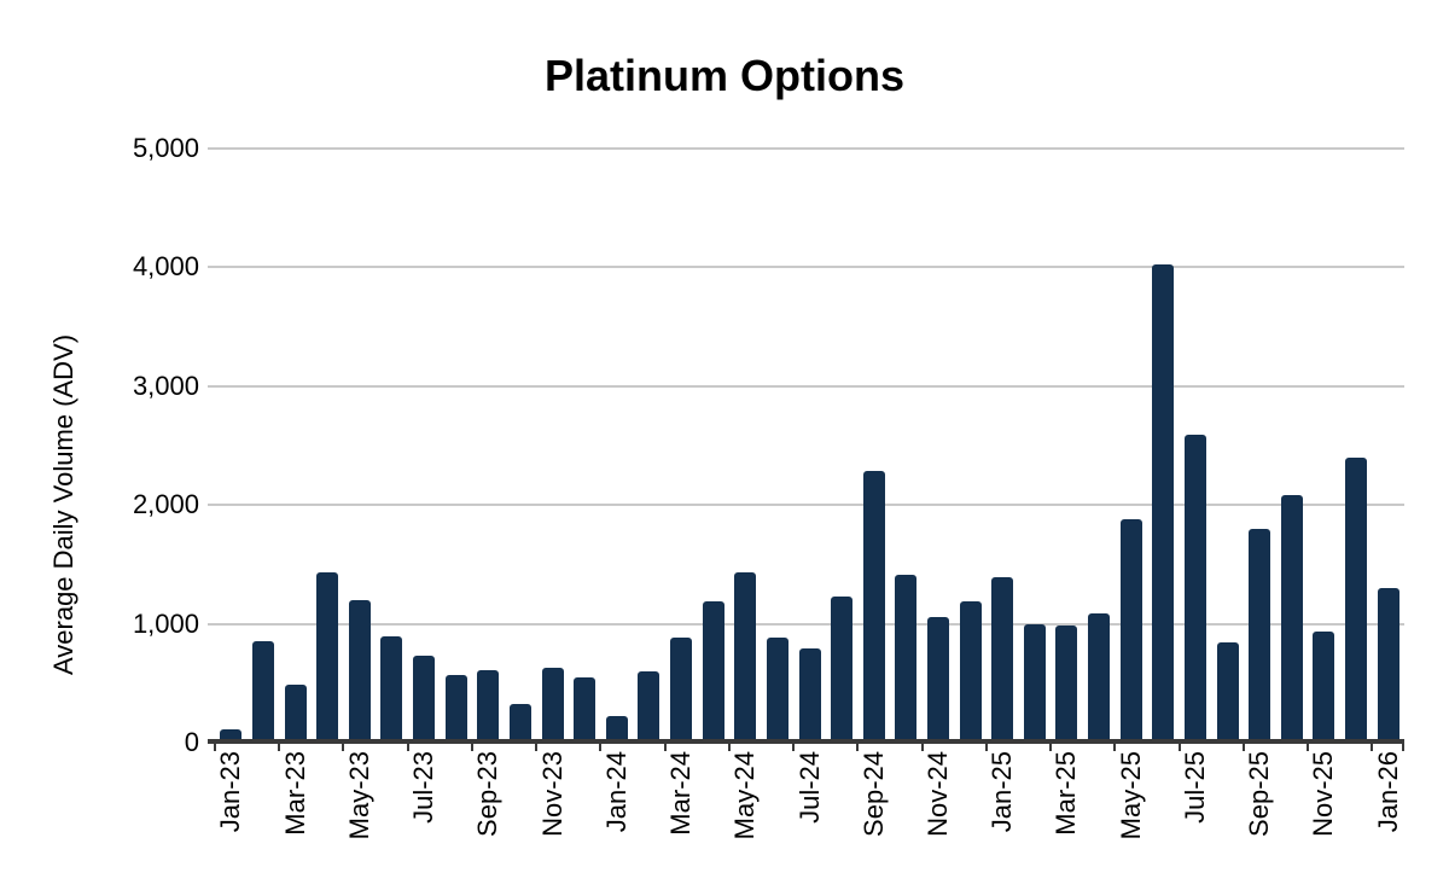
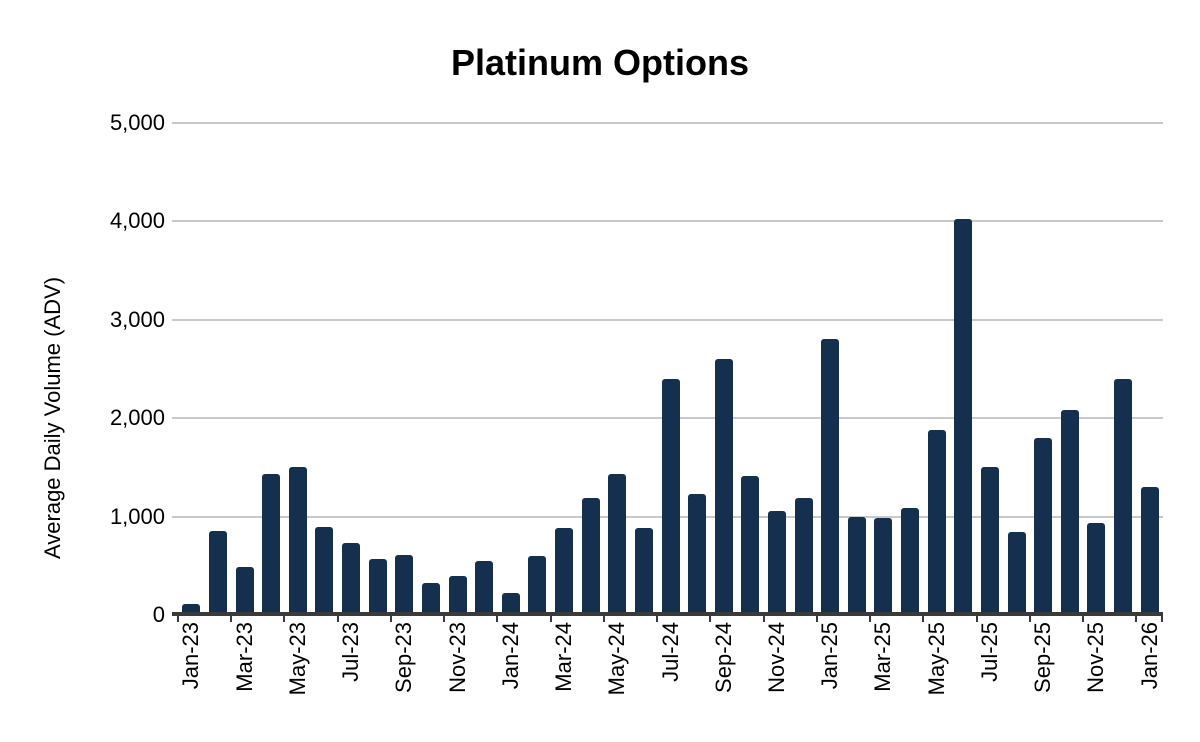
May-23: 1200 -> 1500
Nov-23: 600 -> 400
Jul-24: 800 -> 2400
Sep-24: 2300 -> 2600
Jan-25: 1400 -> 2800
Jul-25: 2600 -> 1500
